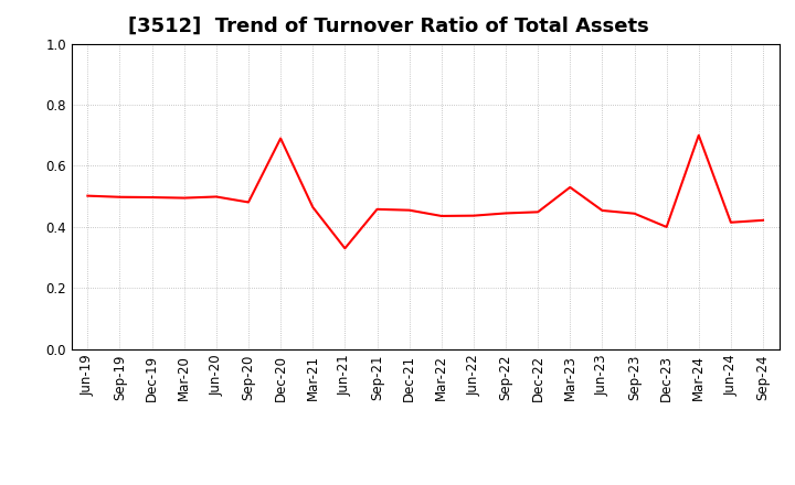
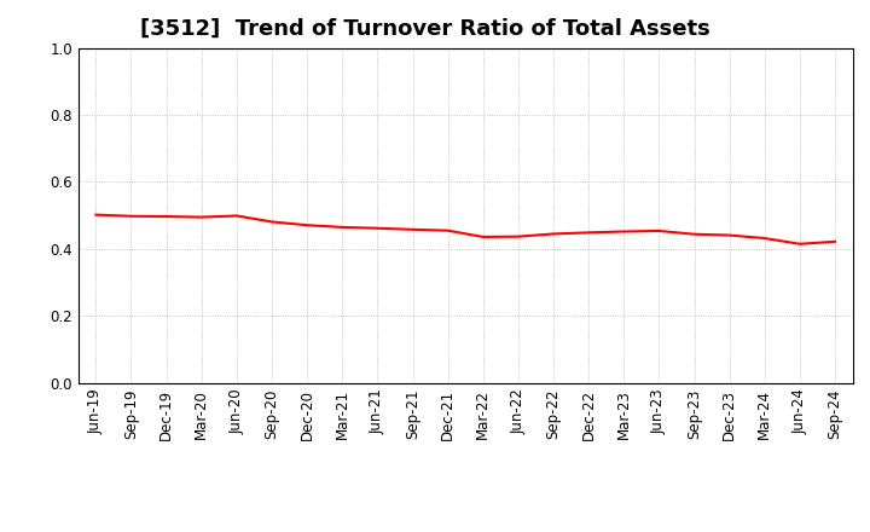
Dec-20: 0.690 -> 0.471
Jun-21: 0.330 -> 0.462
Mar-23: 0.530 -> 0.452
Dec-23: 0.400 -> 0.441
Mar-24: 0.700 -> 0.432
